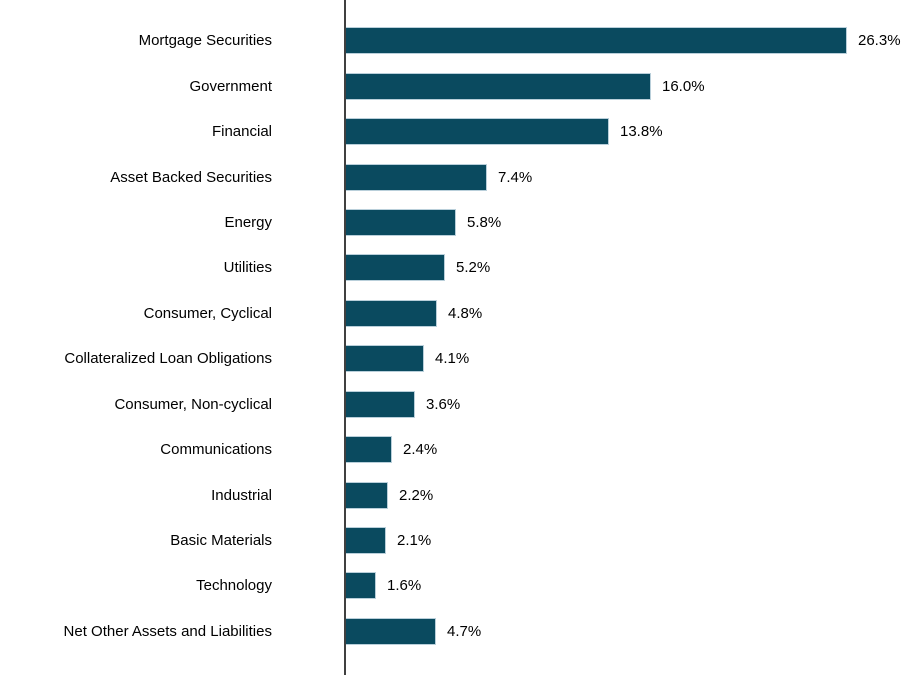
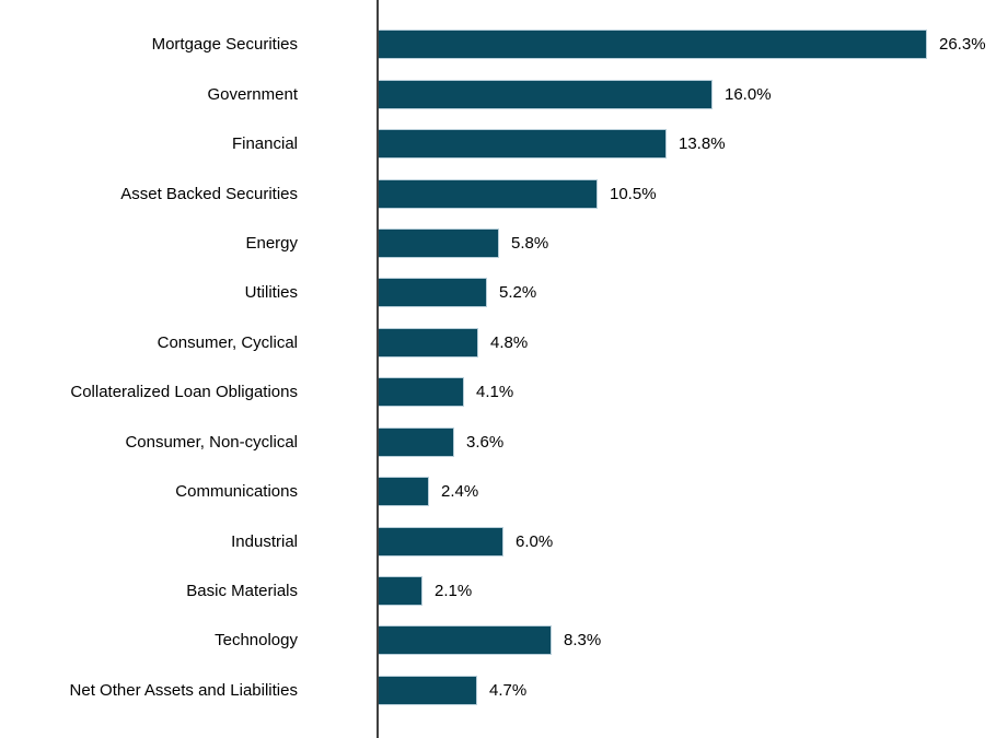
Asset Backed Securities: 7.4% -> 10.5%
Industrial: 2.2% -> 6.0%
Technology: 1.6% -> 8.3%
